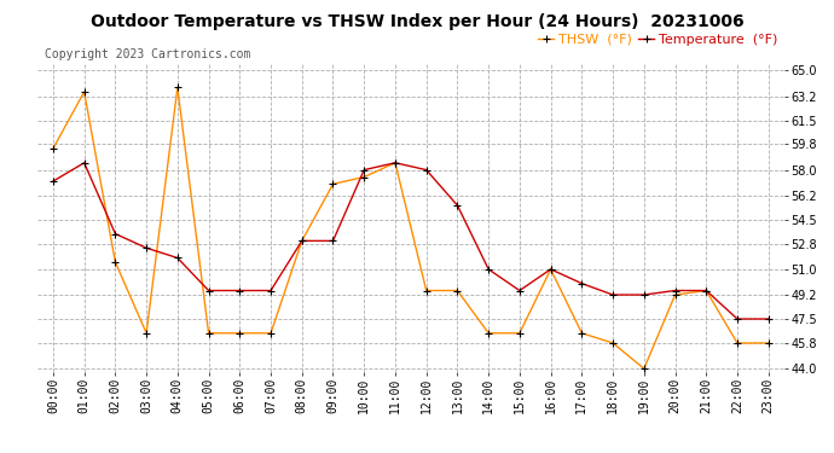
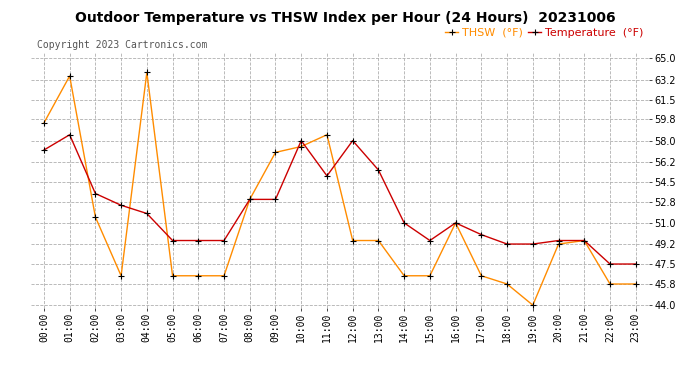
Temperature (°F)/11:00: 58.5 -> 55.0
